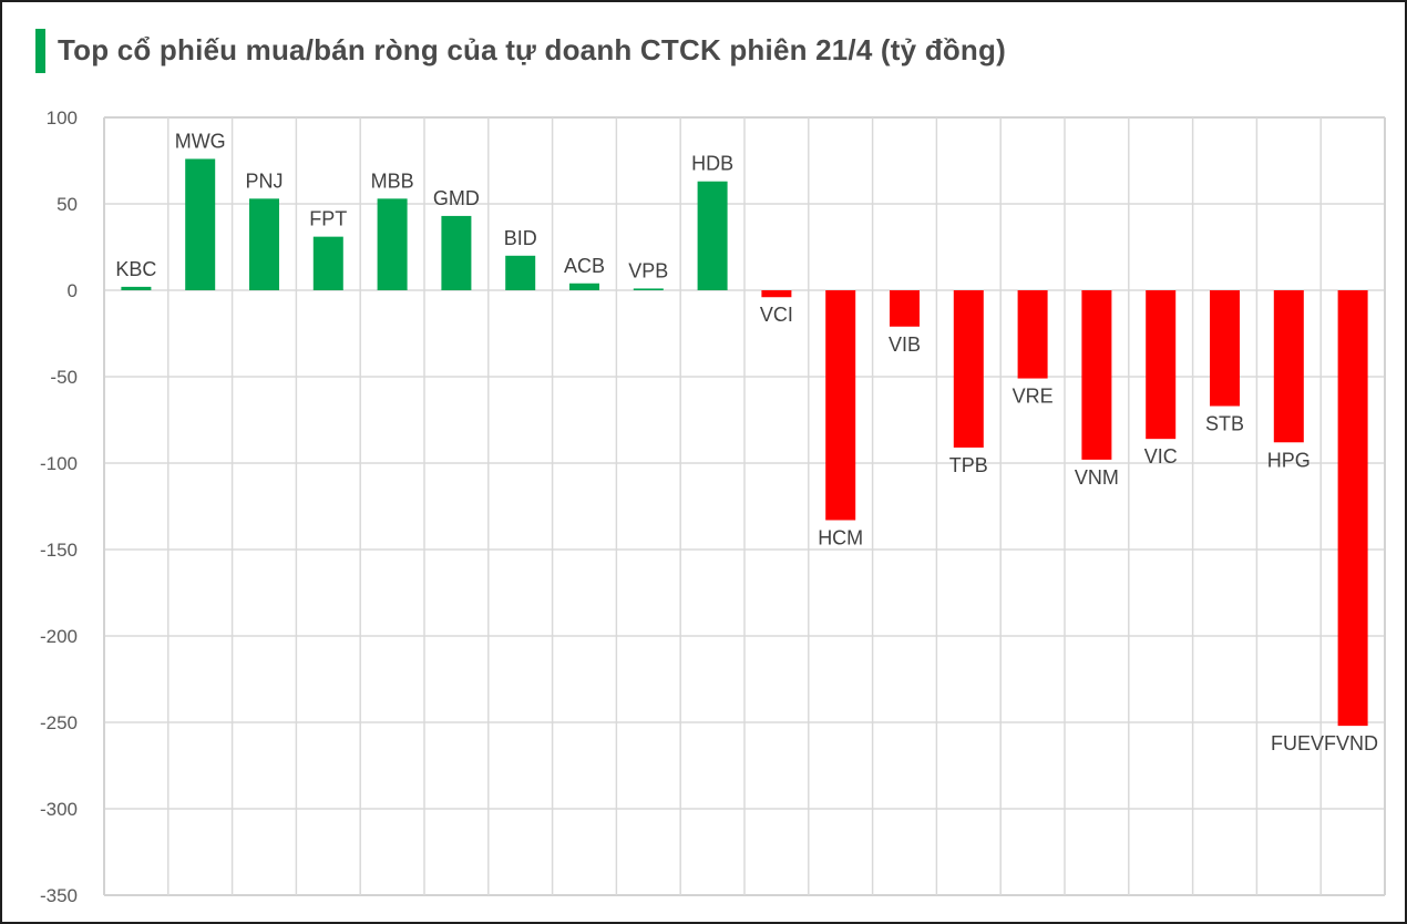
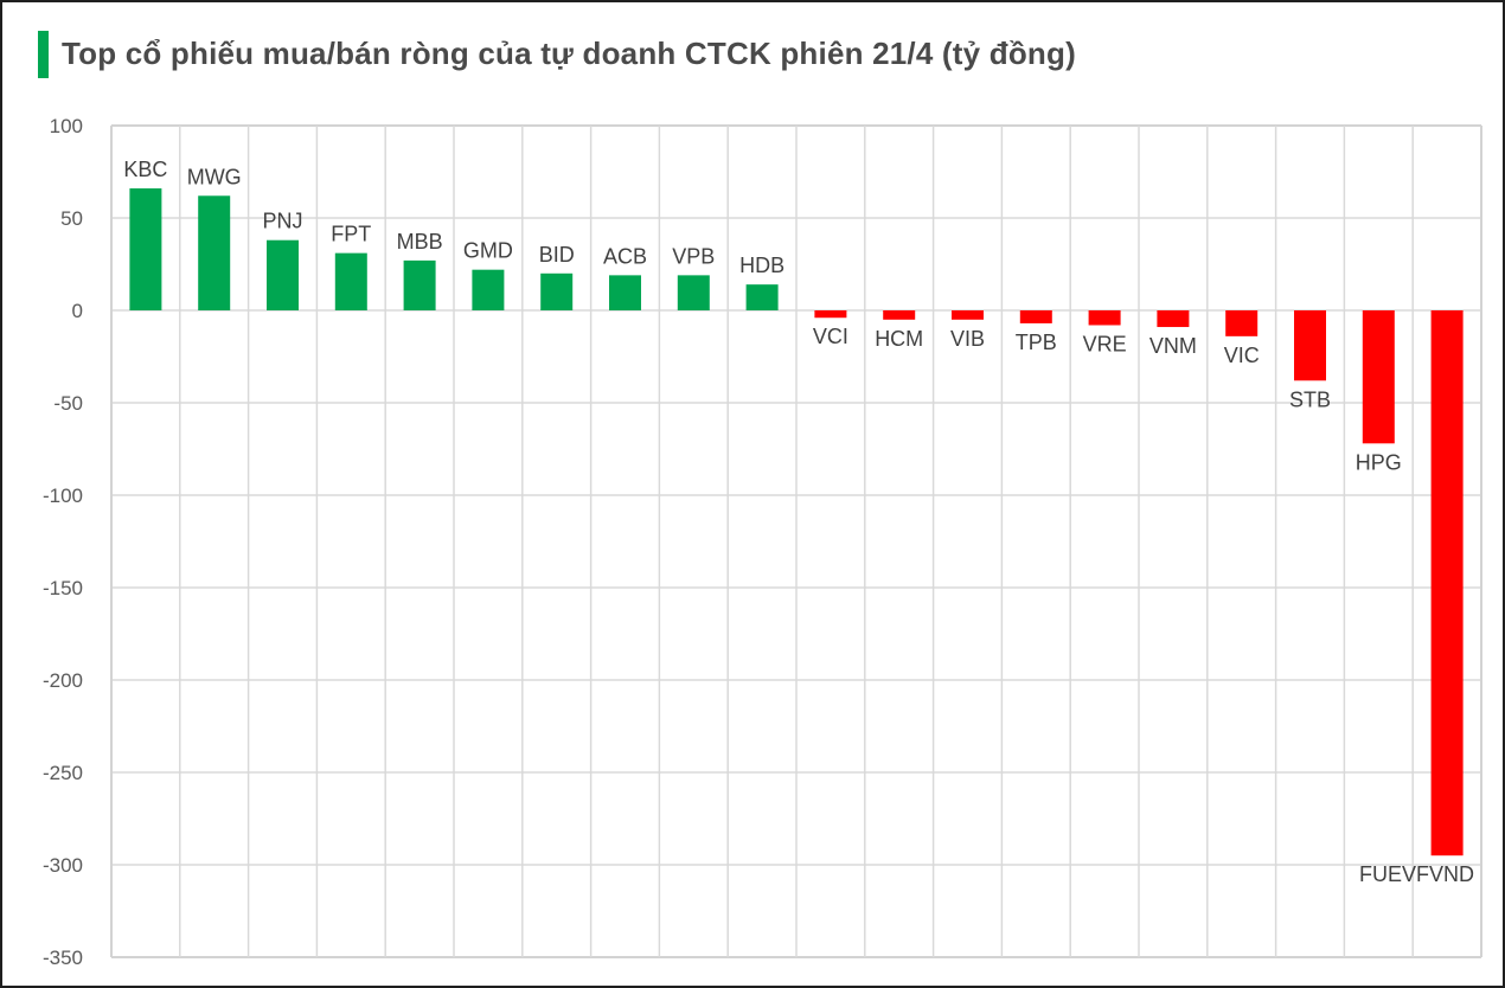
KBC: 2 -> 66
MWG: 76 -> 62
PNJ: 53 -> 38
MBB: 53 -> 27
GMD: 43 -> 22
ACB: 4 -> 19
VPB: 1 -> 19
HDB: 63 -> 14
HCM: -133 -> -5
VIB: -21 -> -5
TPB: -91 -> -7
VRE: -51 -> -8
VNM: -98 -> -9
VIC: -86 -> -14
STB: -67 -> -38
HPG: -88 -> -72
FUEVFVND: -252 -> -295
